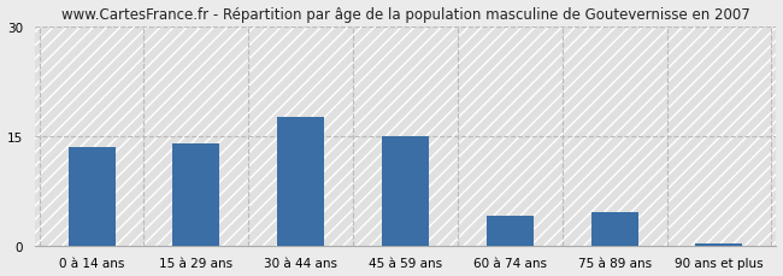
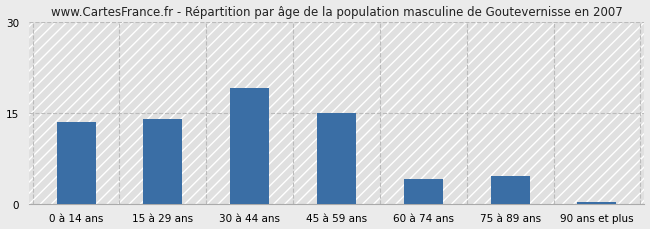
30 à 44 ans: 17.5 -> 19.0
